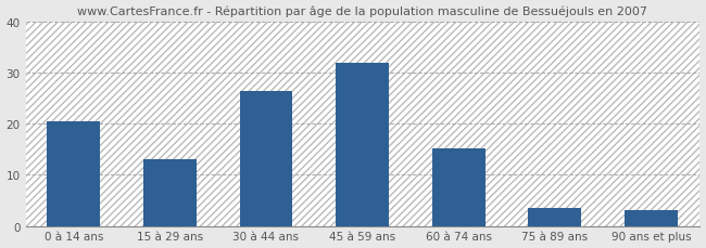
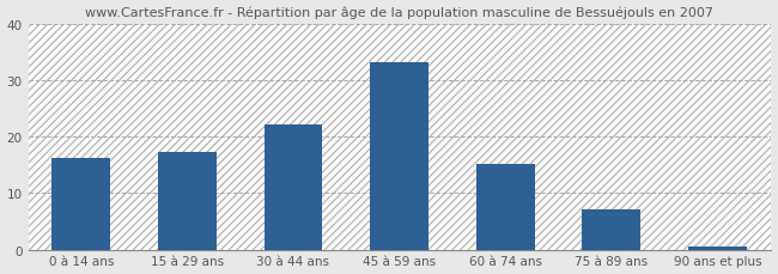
0 à 14 ans: 20.5 -> 16.3
15 à 29 ans: 13.0 -> 17.3
30 à 44 ans: 26.5 -> 22.2
45 à 59 ans: 32.0 -> 33.3
75 à 89 ans: 3.5 -> 7.1
90 ans et plus: 3.0 -> 0.5
